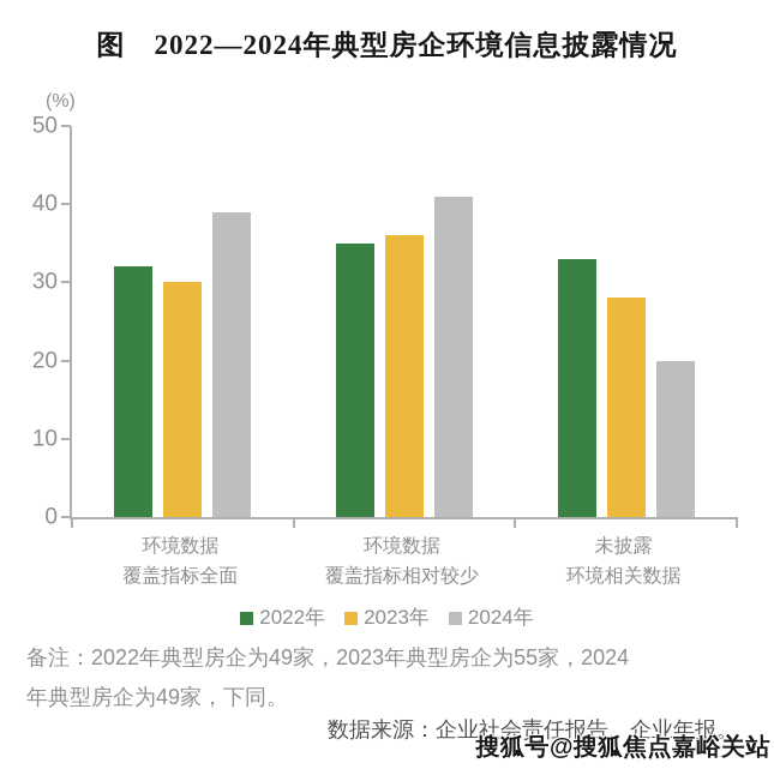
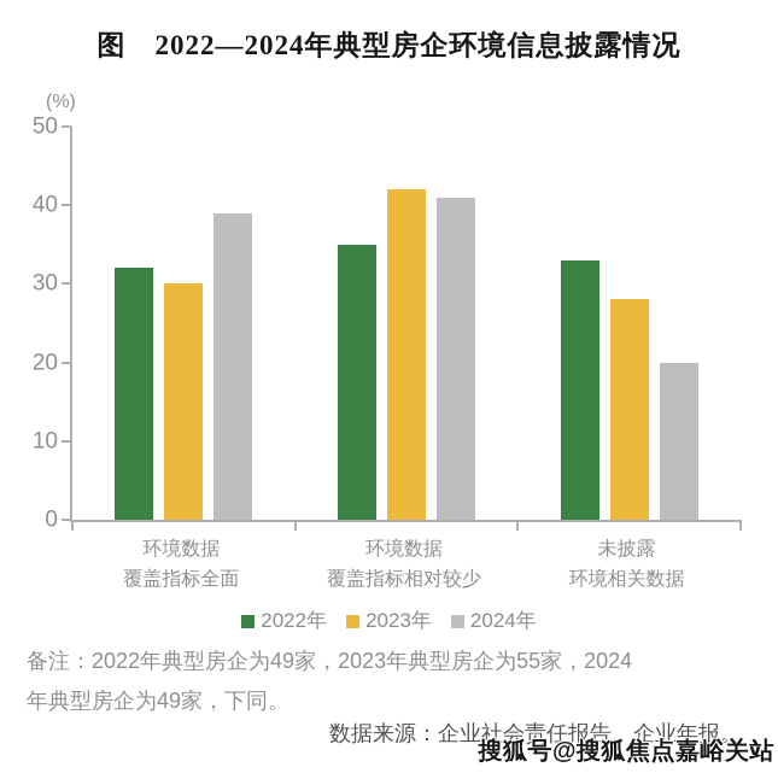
2023年/环境数据 覆盖指标相对较少: 36 -> 42
